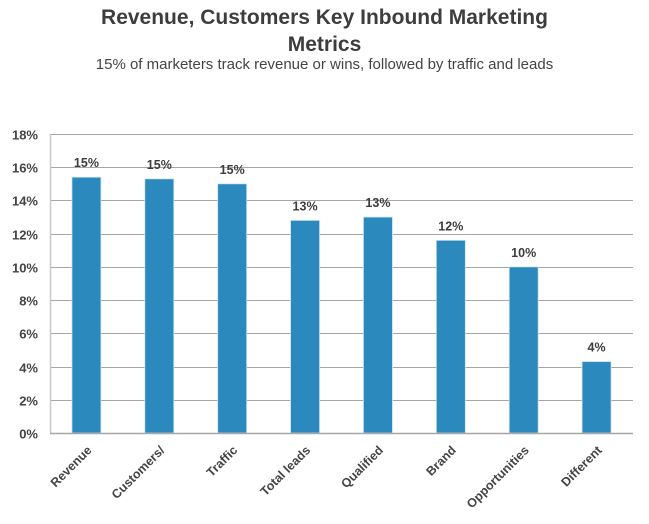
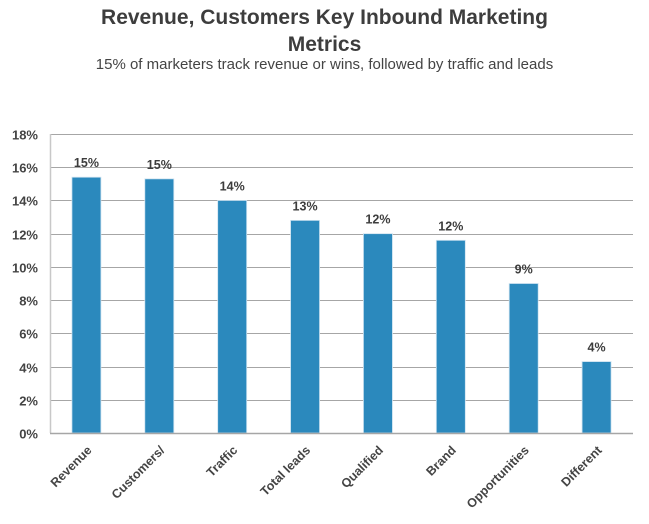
Traffic: 15% -> 14%
Qualified: 13% -> 12%
Opportunities: 10% -> 9%
